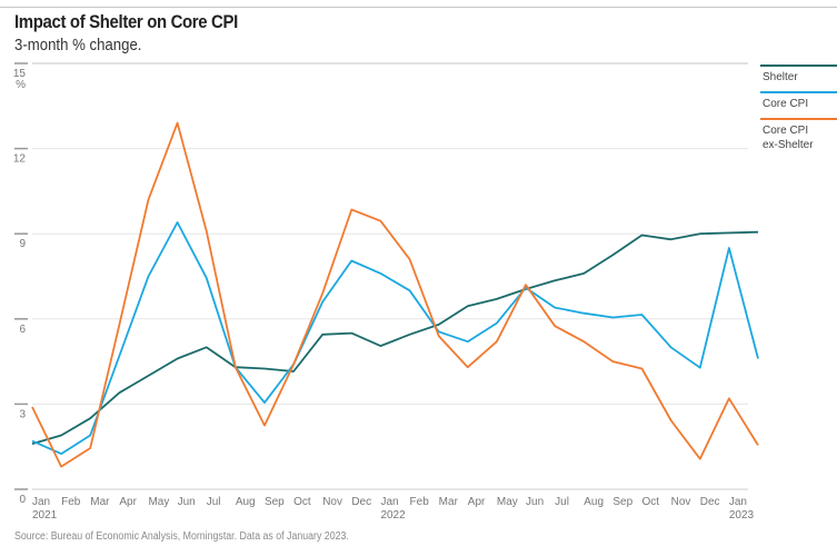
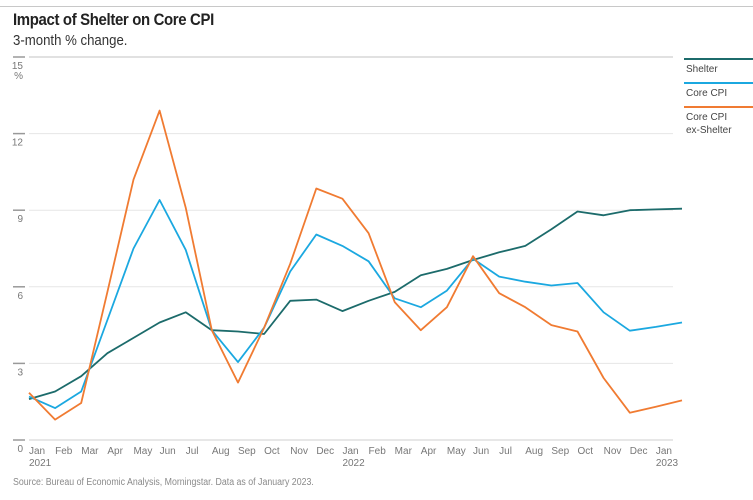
Core CPI ex-Shelter/Jan 2021: 2.9 -> 1.9
Core CPI/Jan 2023: 8.5 -> 4.4
Core CPI ex-Shelter/Jan 2023: 3.2 -> 1.3
